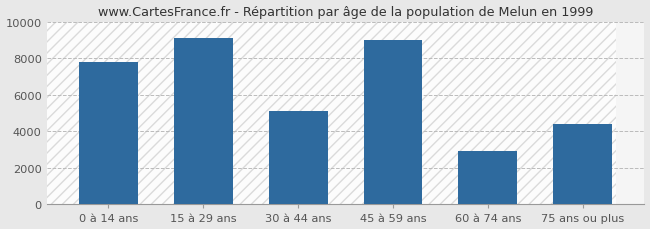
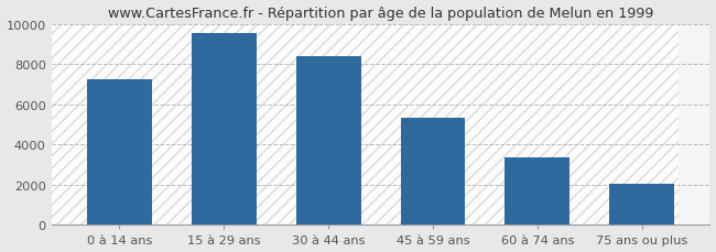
0 à 14 ans: 7800 -> 7200
15 à 29 ans: 9100 -> 9600
30 à 44 ans: 5100 -> 8400
45 à 59 ans: 9000 -> 5300
60 à 74 ans: 2900 -> 3400
75 ans ou plus: 4400 -> 2000
